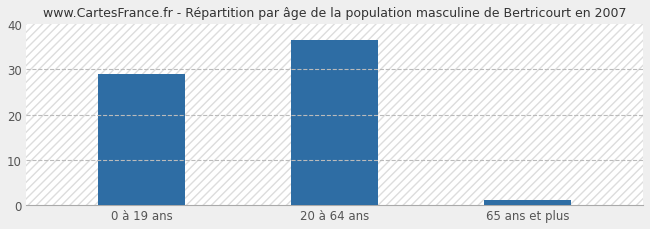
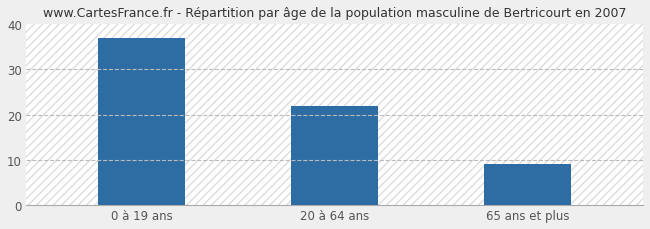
0 à 19 ans: 29.0 -> 37.0
20 à 64 ans: 36.5 -> 22.0
65 ans et plus: 1.0 -> 9.0
